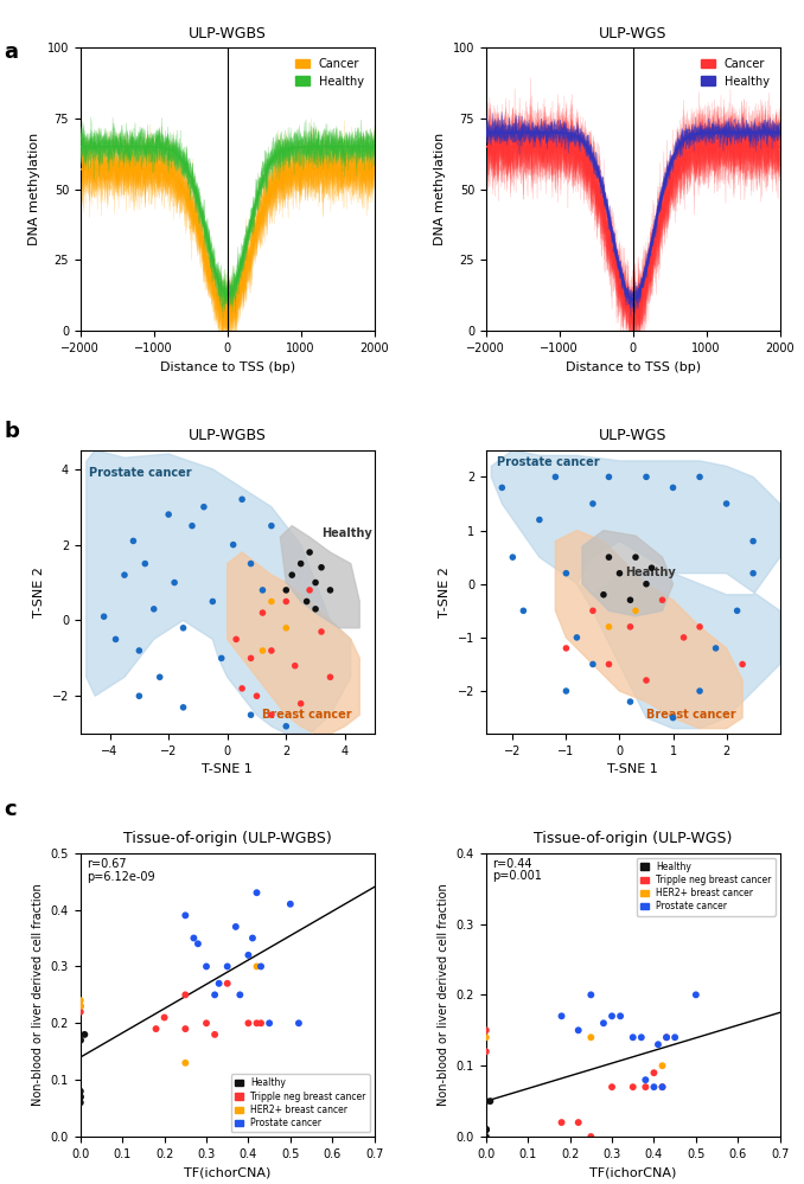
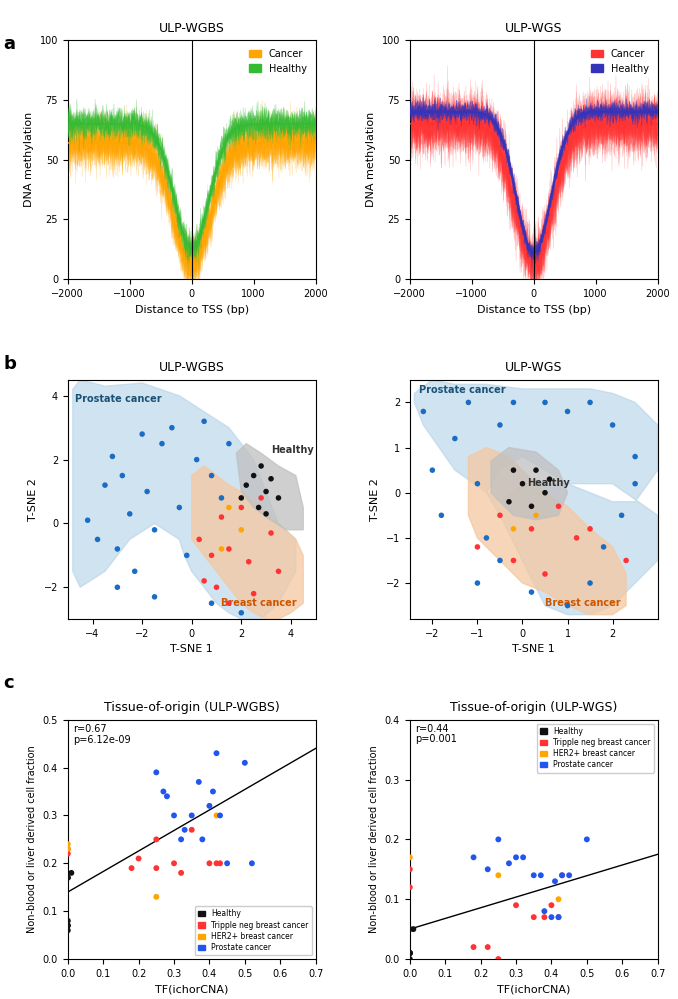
Tissue-of-origin (ULP-WGS)/HER2+ breast cancer/0.0: 0.14 -> 0.17
Tissue-of-origin (ULP-WGS)/Tripple neg breast cancer/0.3: 0.07 -> 0.09
